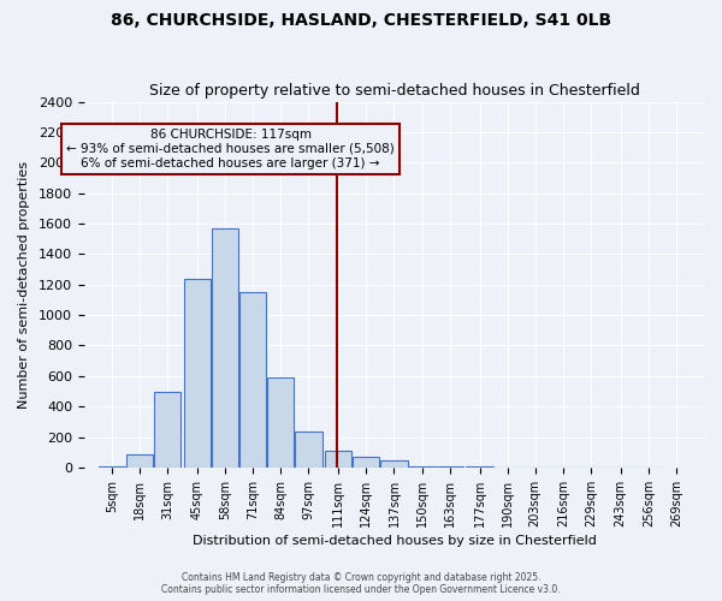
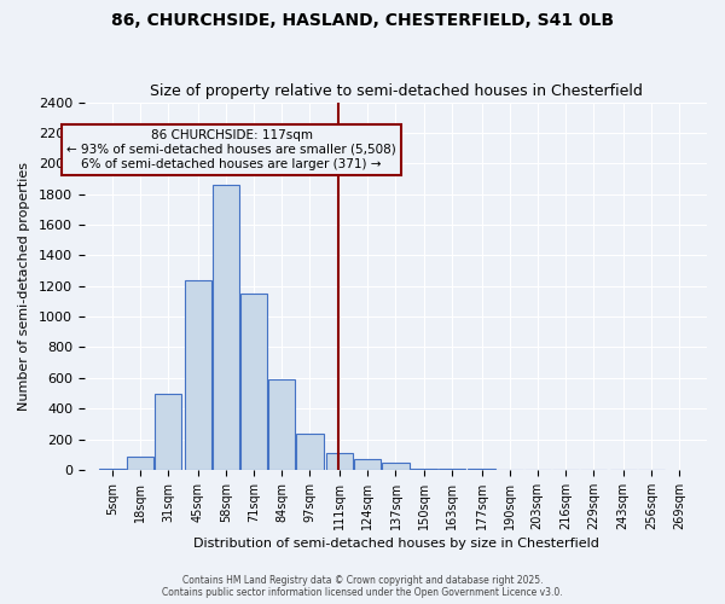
58sqm: 1570 -> 1860
